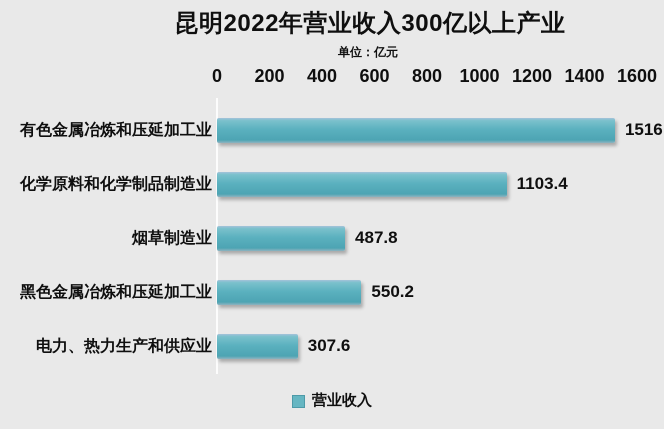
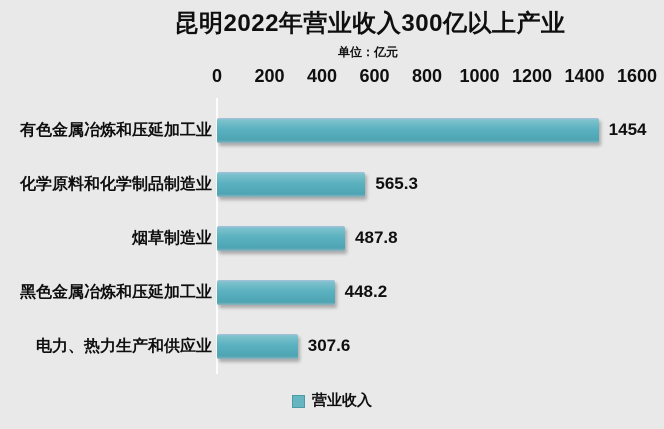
有色金属冶炼和压延加工业: 1516 -> 1454
化学原料和化学制品制造业: 1103.4 -> 565.3
黑色金属冶炼和压延加工业: 550.2 -> 448.2
